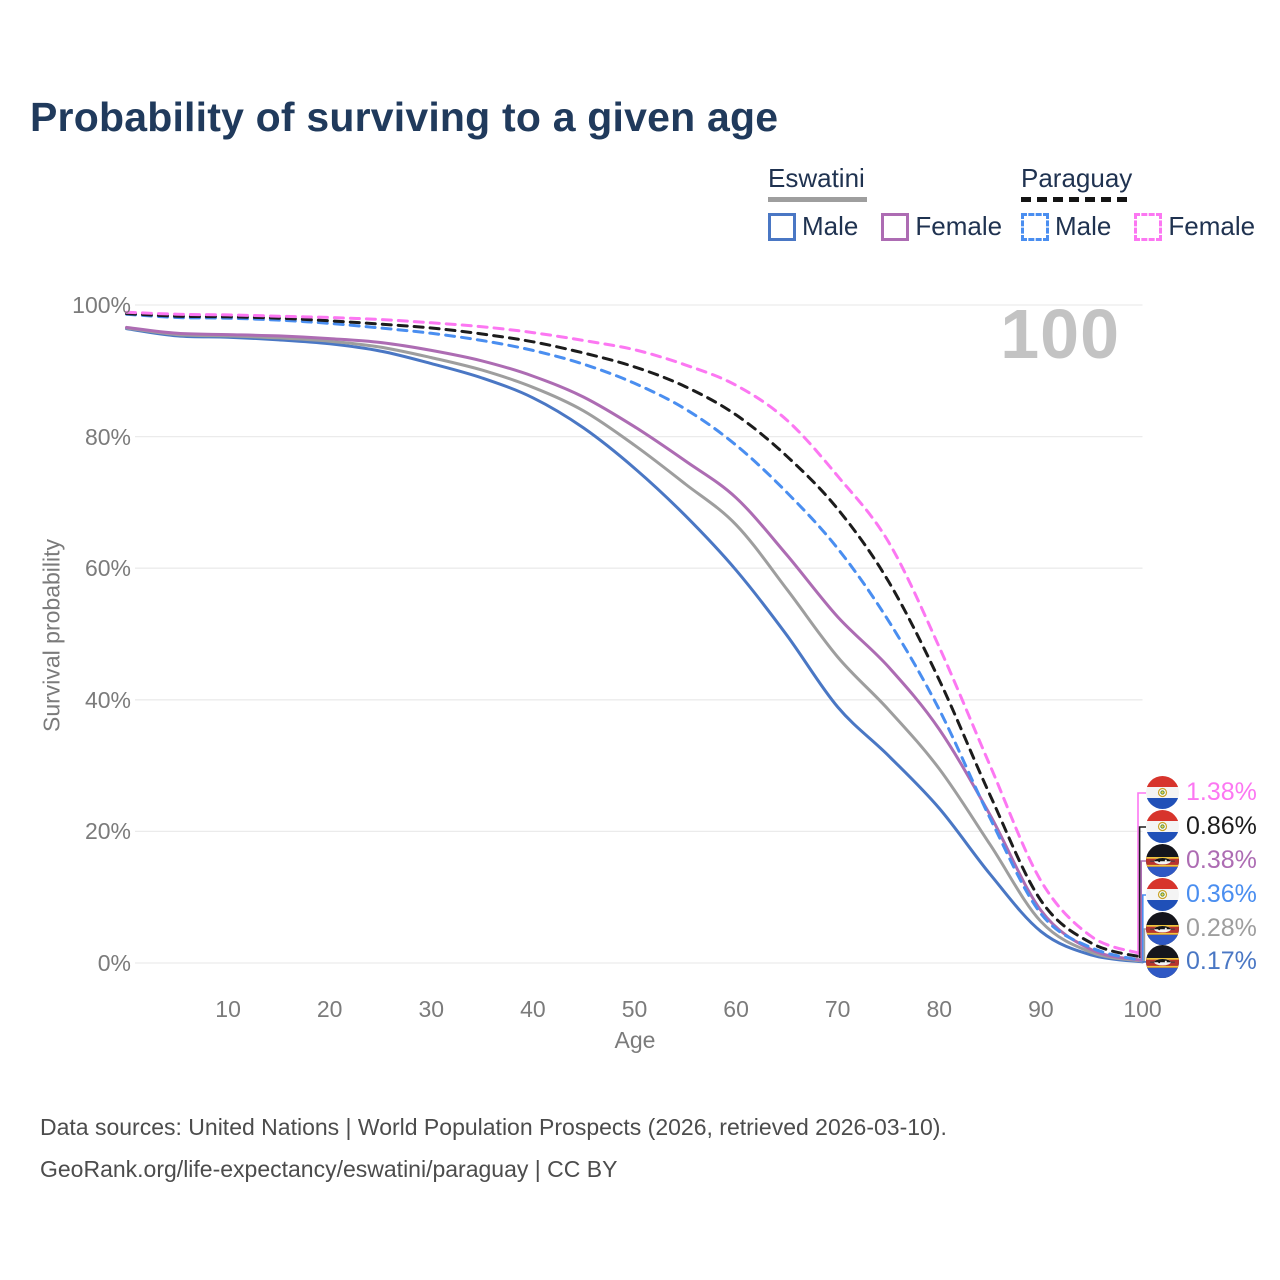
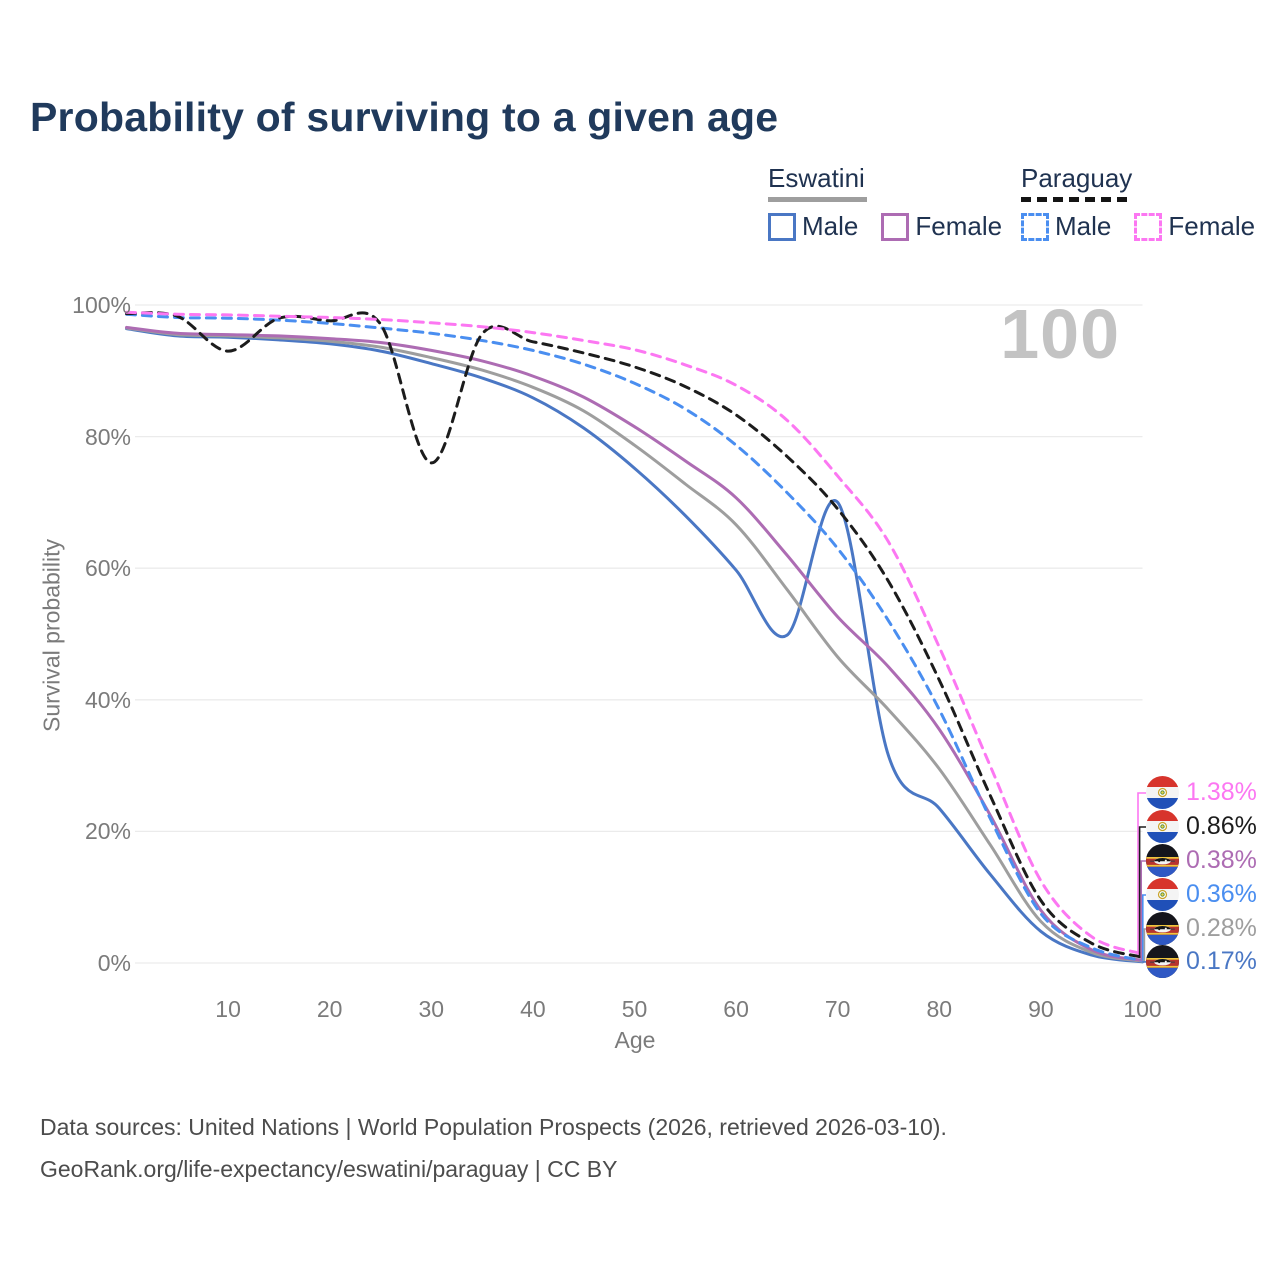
Paraguay/10: 98% -> 93%
Paraguay/30: 96% -> 76%
Eswatini Male/70: 39% -> 70%
